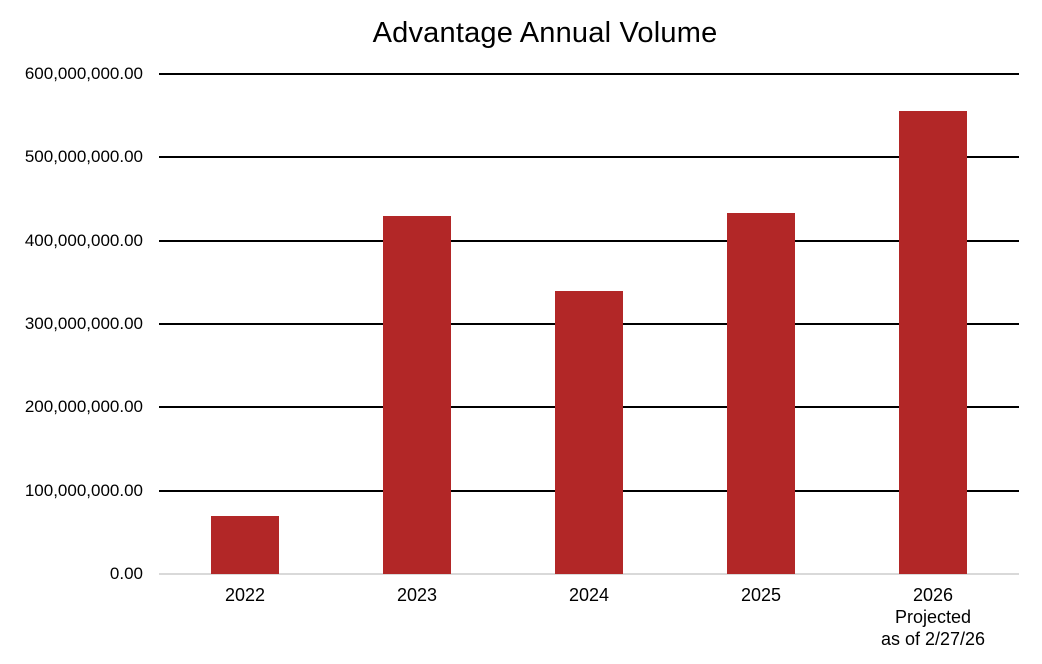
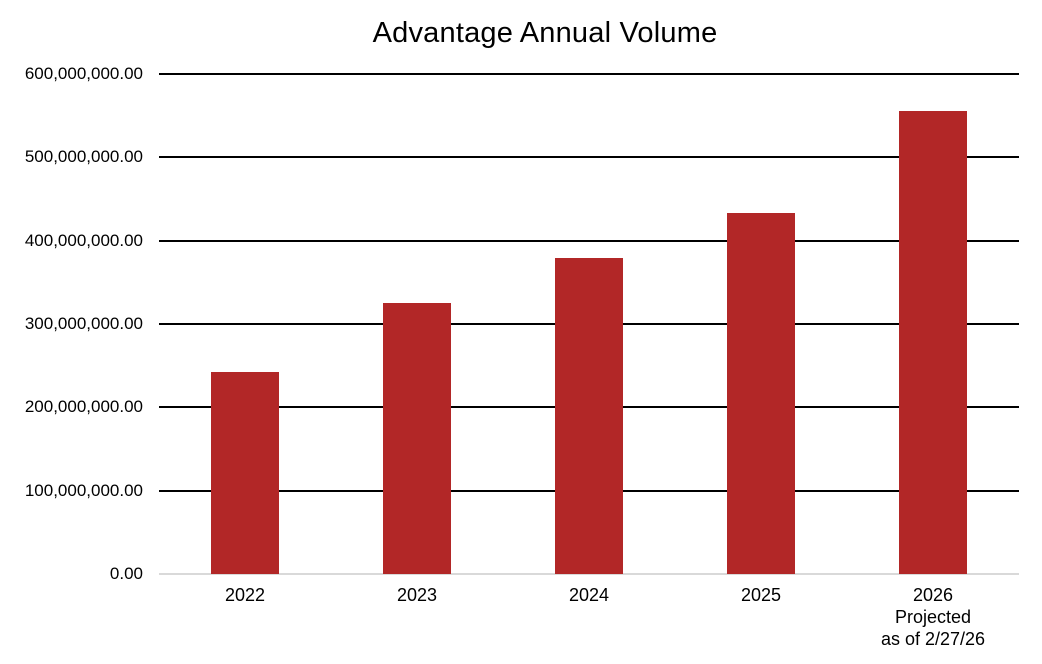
2022: 70000000 -> 240000000
2023: 430000000 -> 320000000
2024: 340000000 -> 380000000
